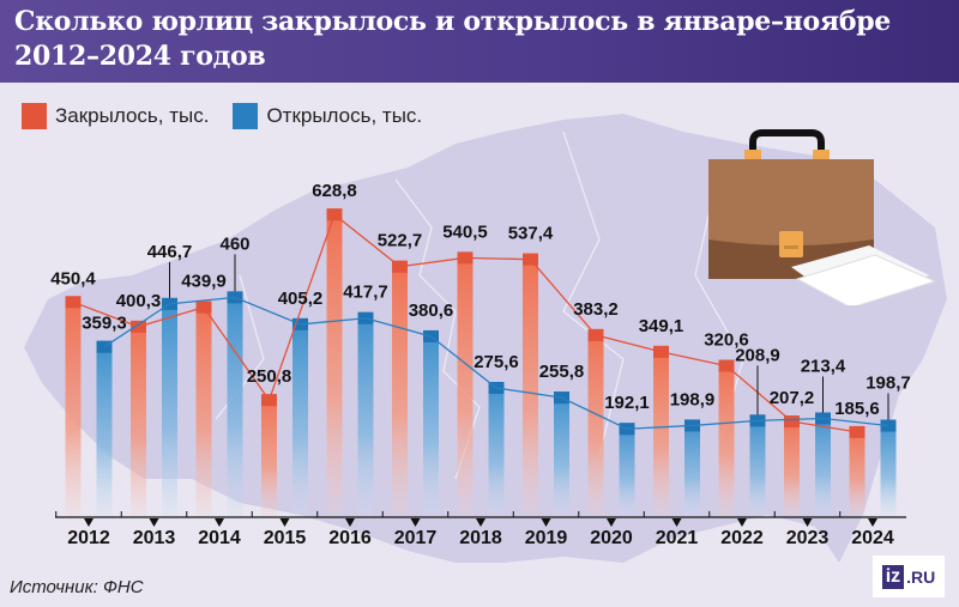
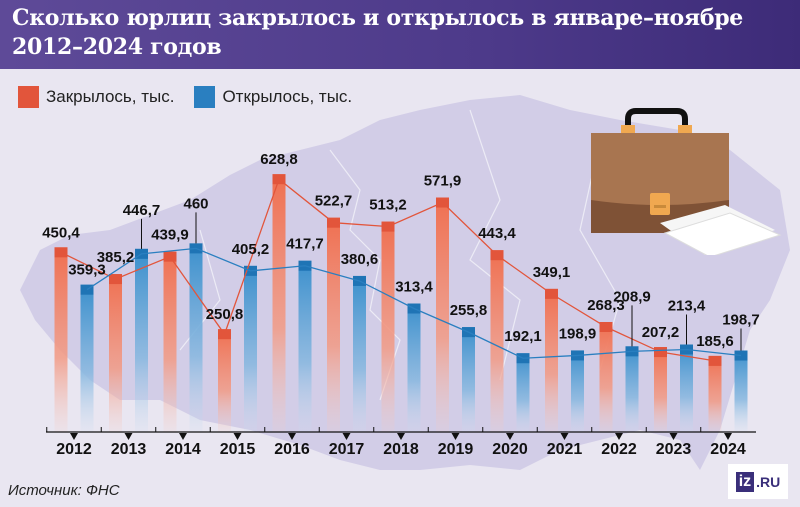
Закрылось, тыс./2013: 400,3 -> 385,2
Закрылось, тыс./2018: 540,5 -> 513,2
Открылось, тыс./2018: 275,6 -> 313,4
Закрылось, тыс./2019: 537,4 -> 571,9
Закрылось, тыс./2020: 383,2 -> 443,4
Закрылось, тыс./2022: 320,6 -> 268,3
